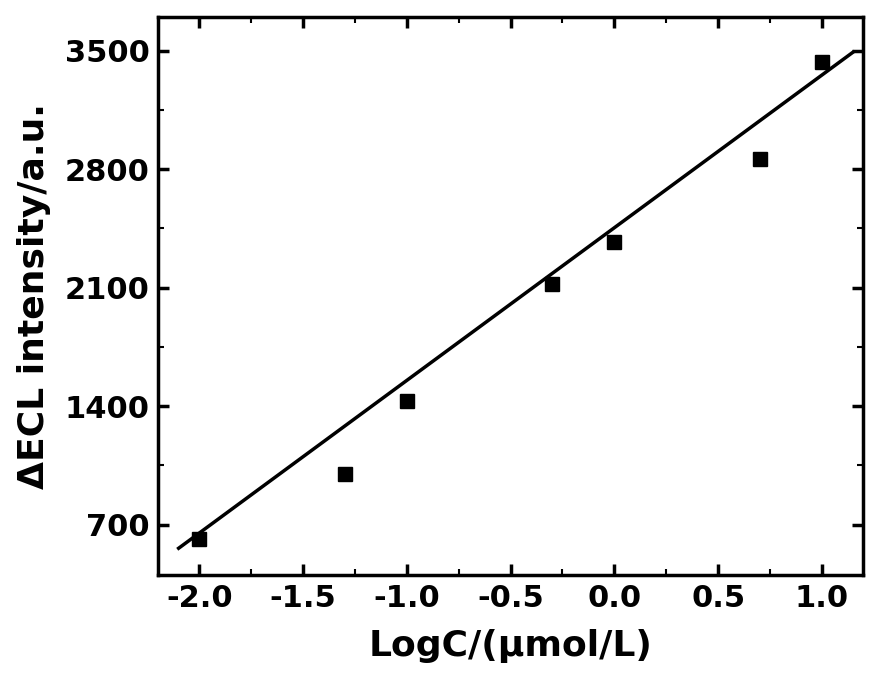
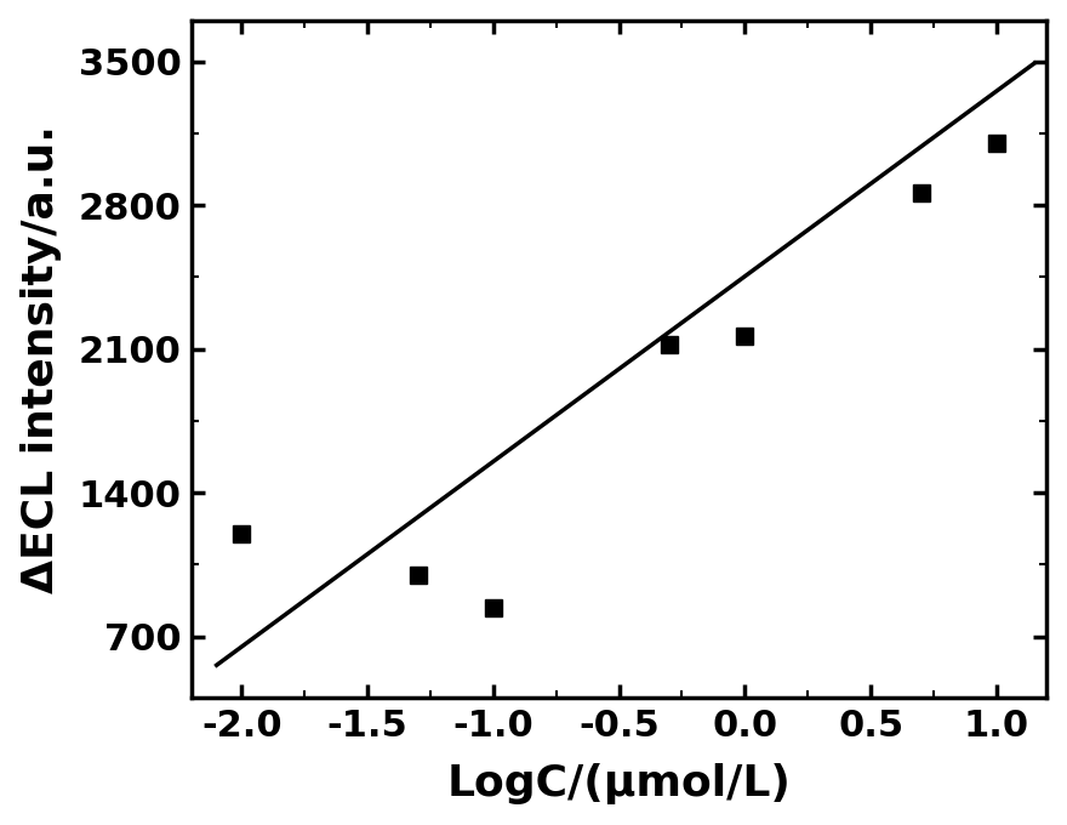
-2.0: 620 -> 1200
-1.0: 1430 -> 840
0.0: 2370 -> 2160
1.0: 3430 -> 3100
